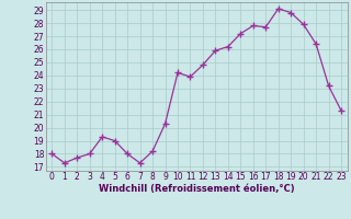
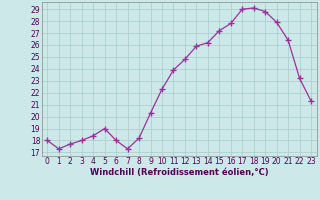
4: 19.3 -> 18.4
10: 24.2 -> 22.3
17: 27.7 -> 29.0
